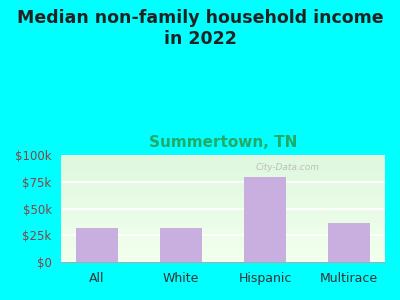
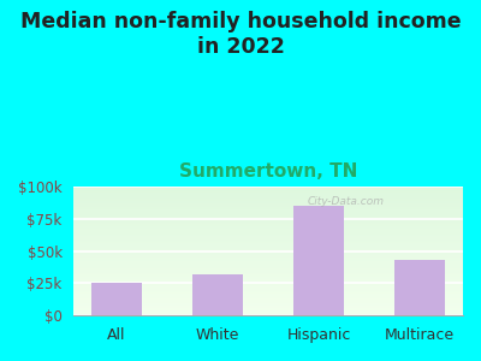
All: $32k -> $25k
Hispanic: $80k -> $85k
Multirace: $37k -> $43k
